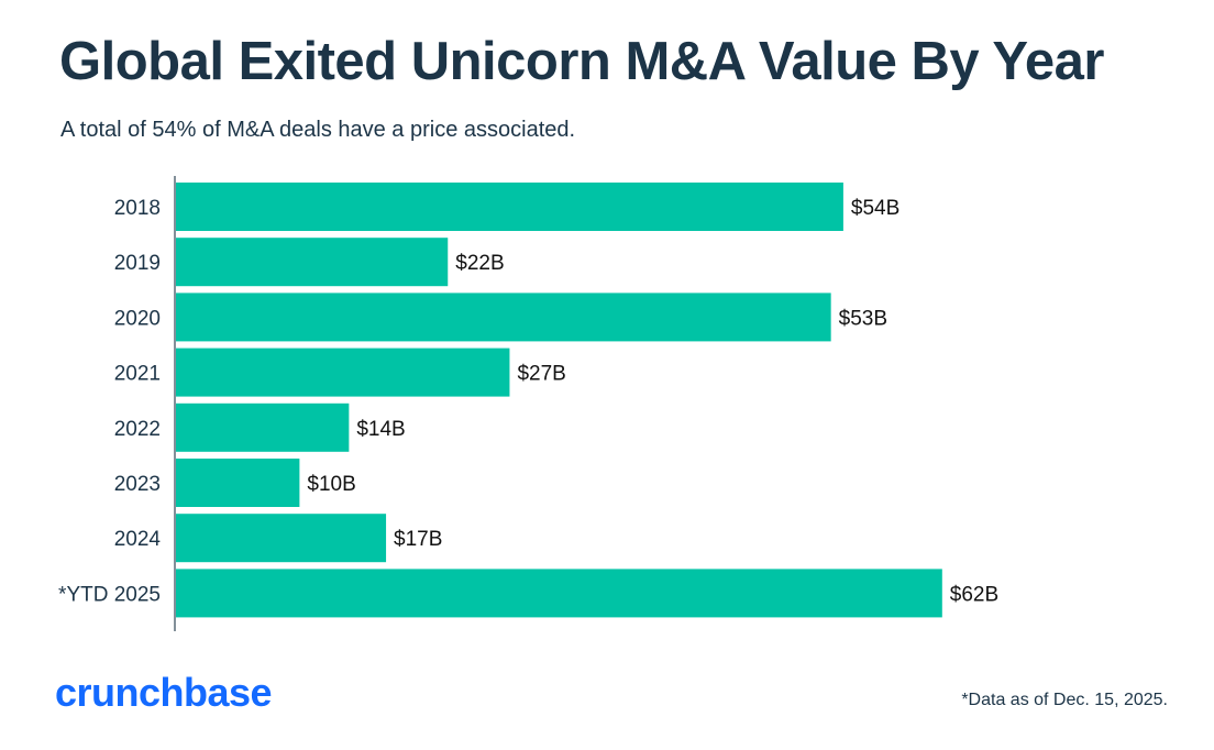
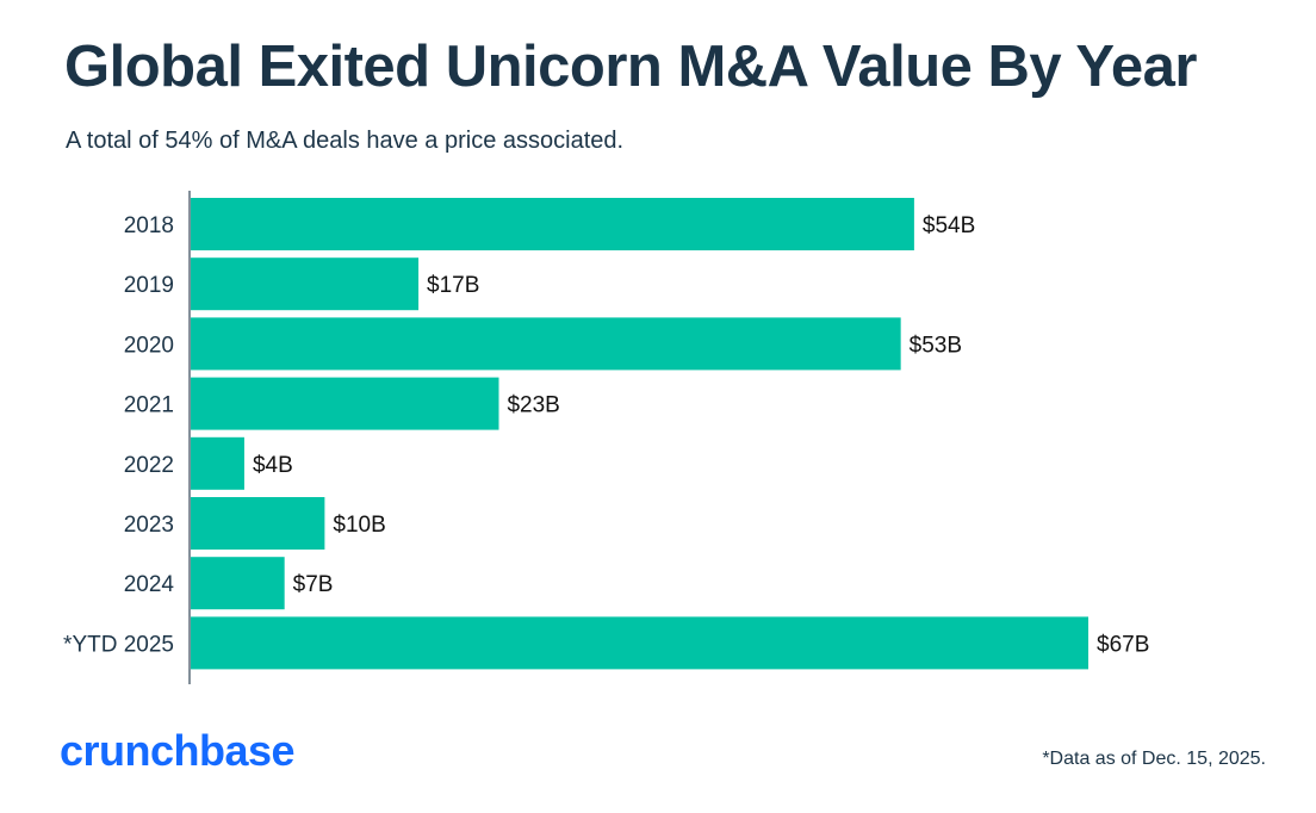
2019: $22B -> $17B
2021: $27B -> $23B
2022: $14B -> $4B
2024: $17B -> $7B
*YTD 2025: $62B -> $67B
